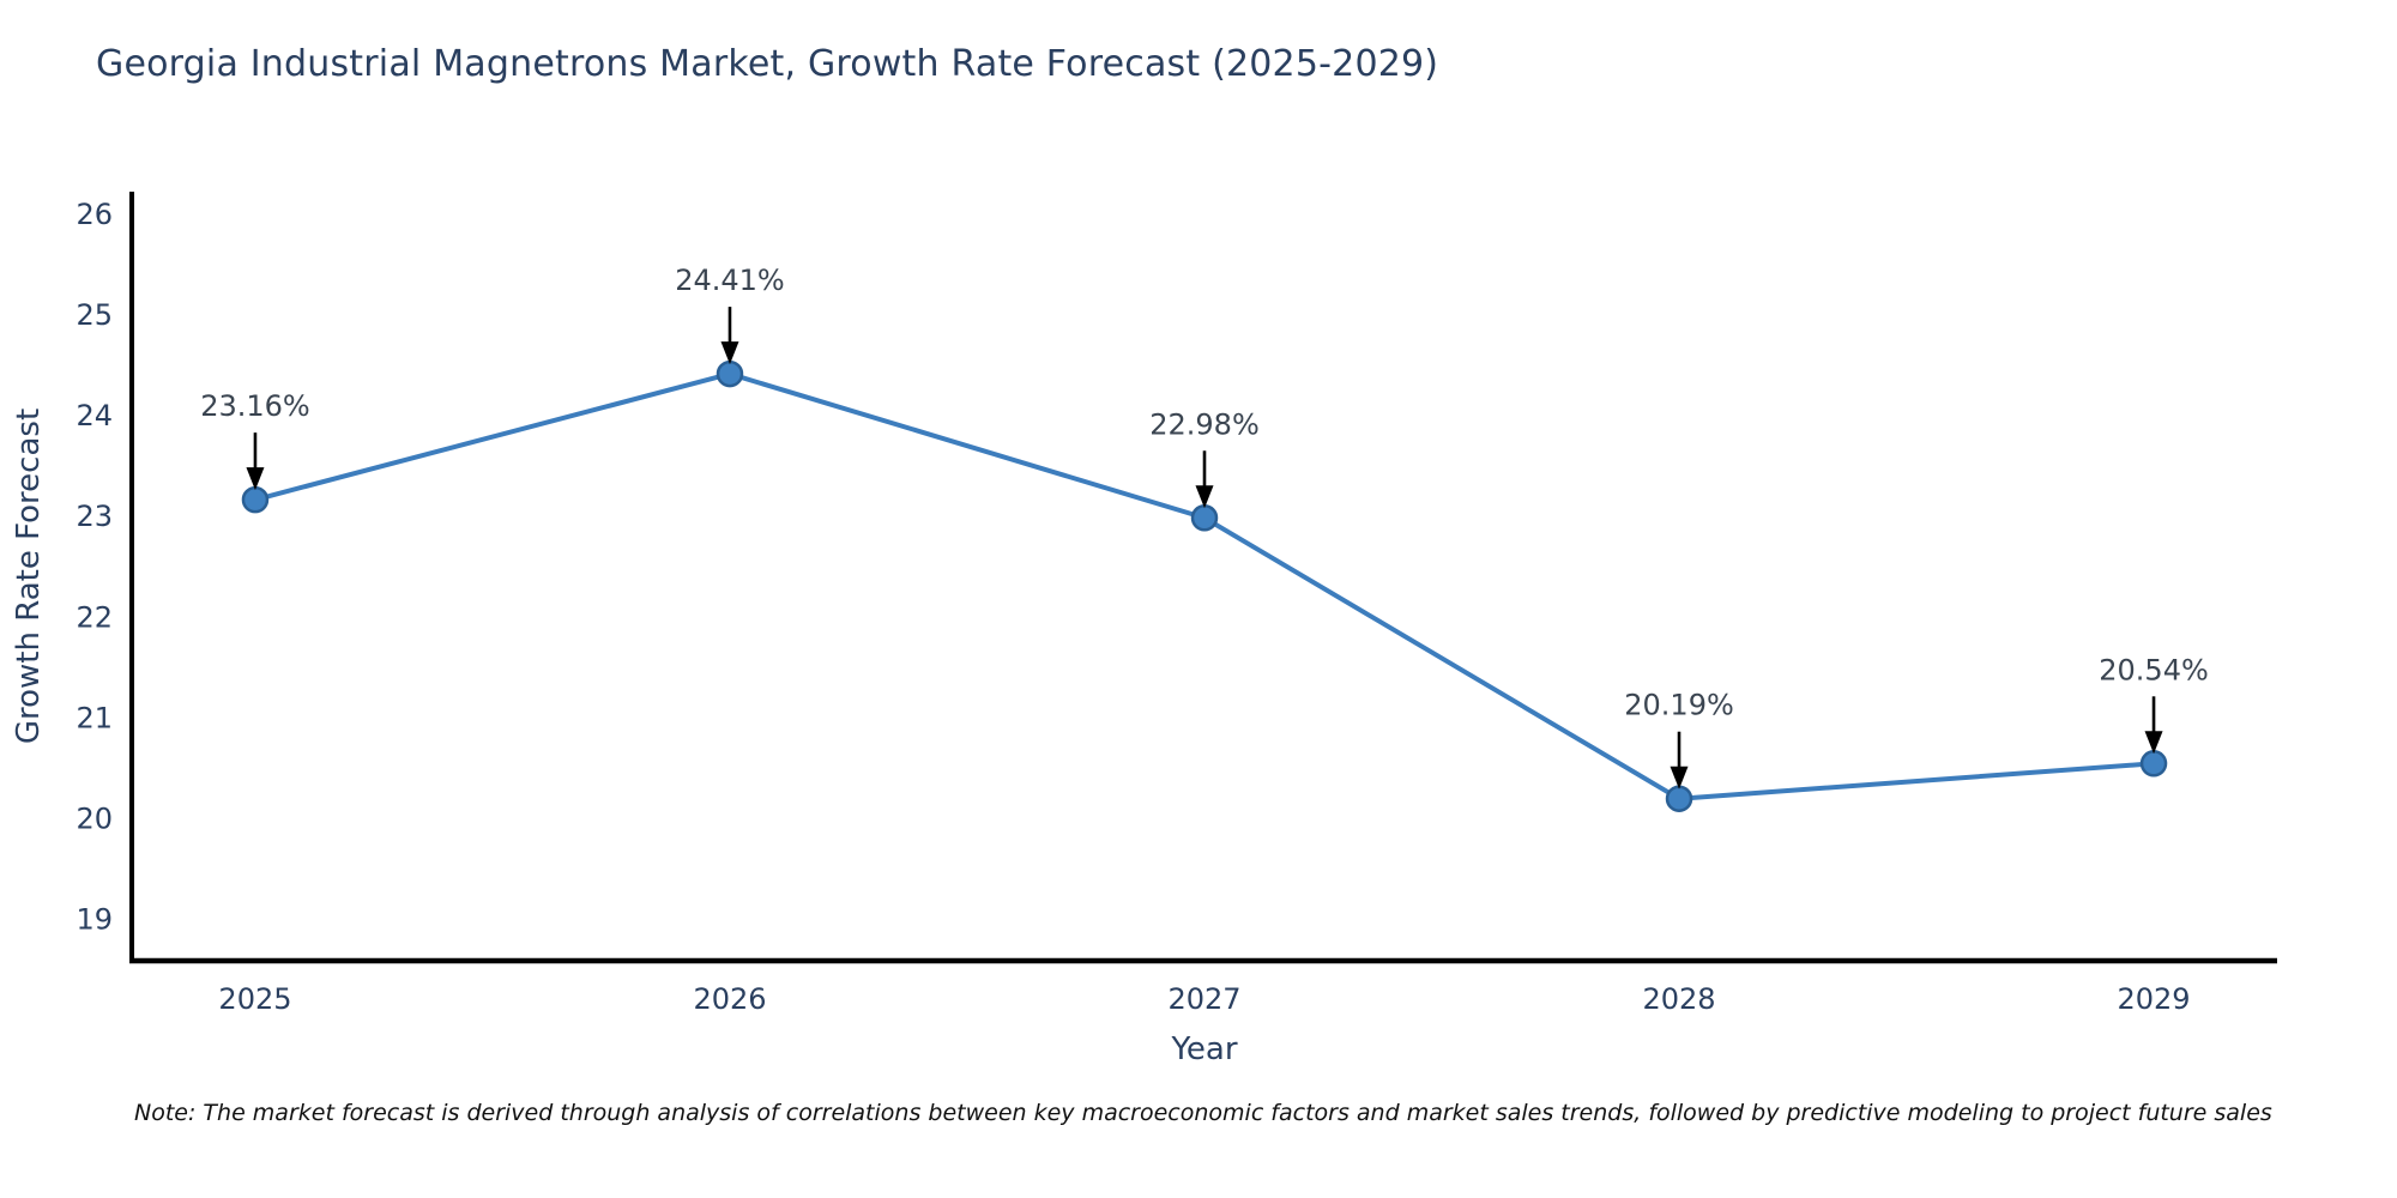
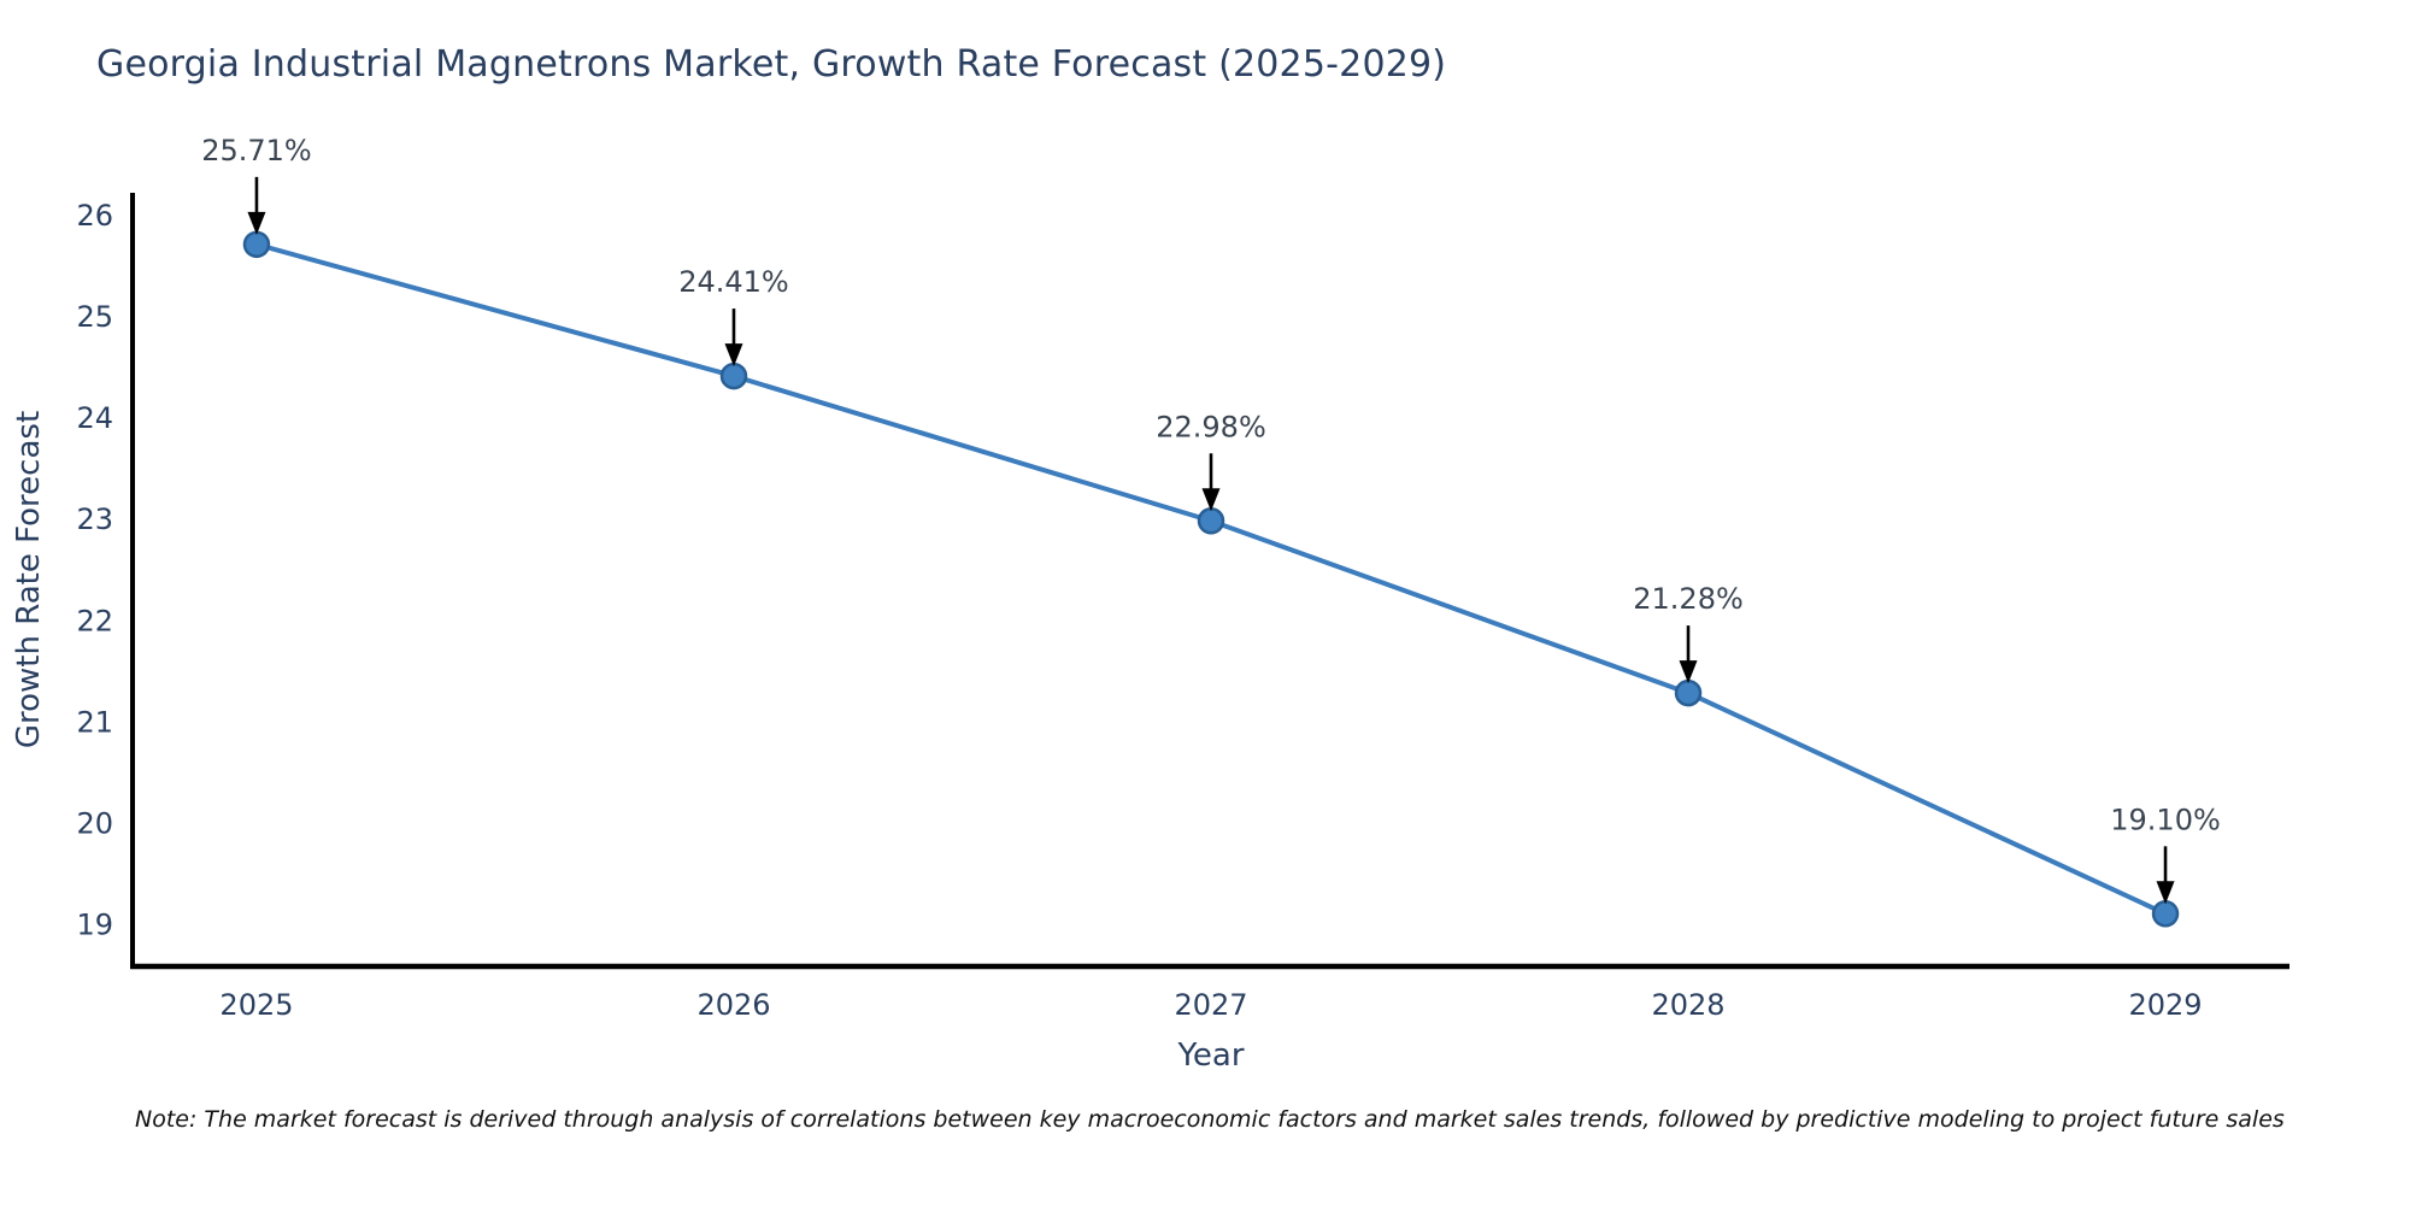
2025: 23.16% -> 25.71%
2028: 20.19% -> 21.28%
2029: 20.54% -> 19.10%
